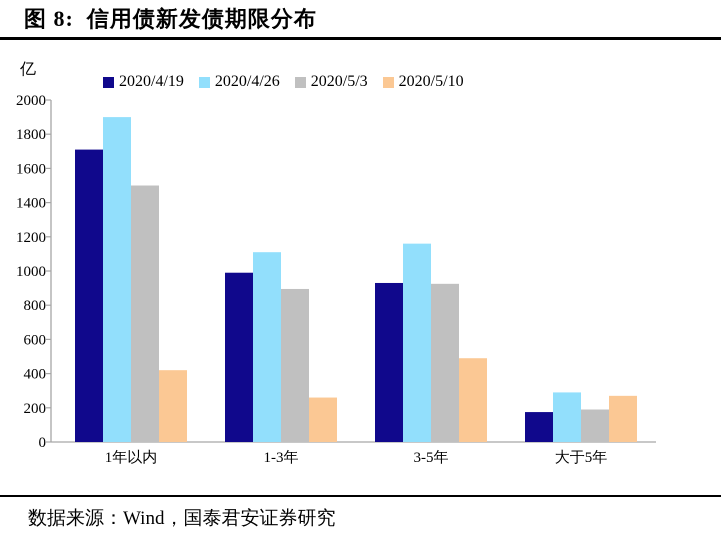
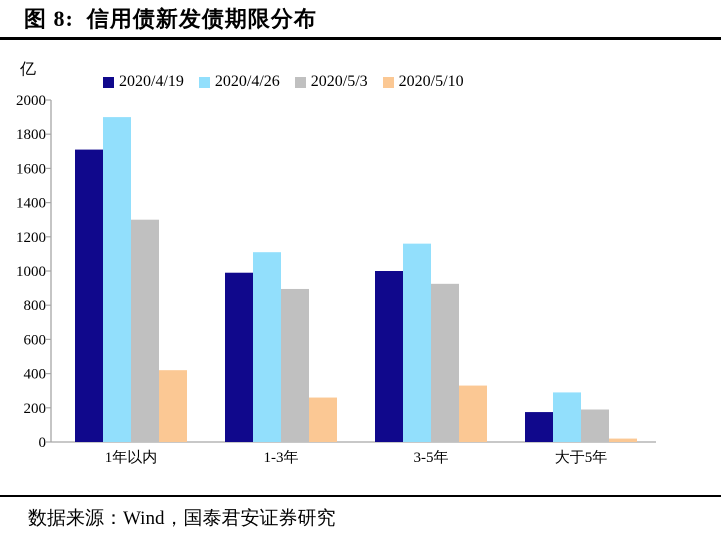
2020/5/3/1年以内: 1500 -> 1300
2020/4/19/3-5年: 930 -> 1000
2020/5/10/3-5年: 490 -> 330
2020/5/10/大于5年: 270 -> 20
